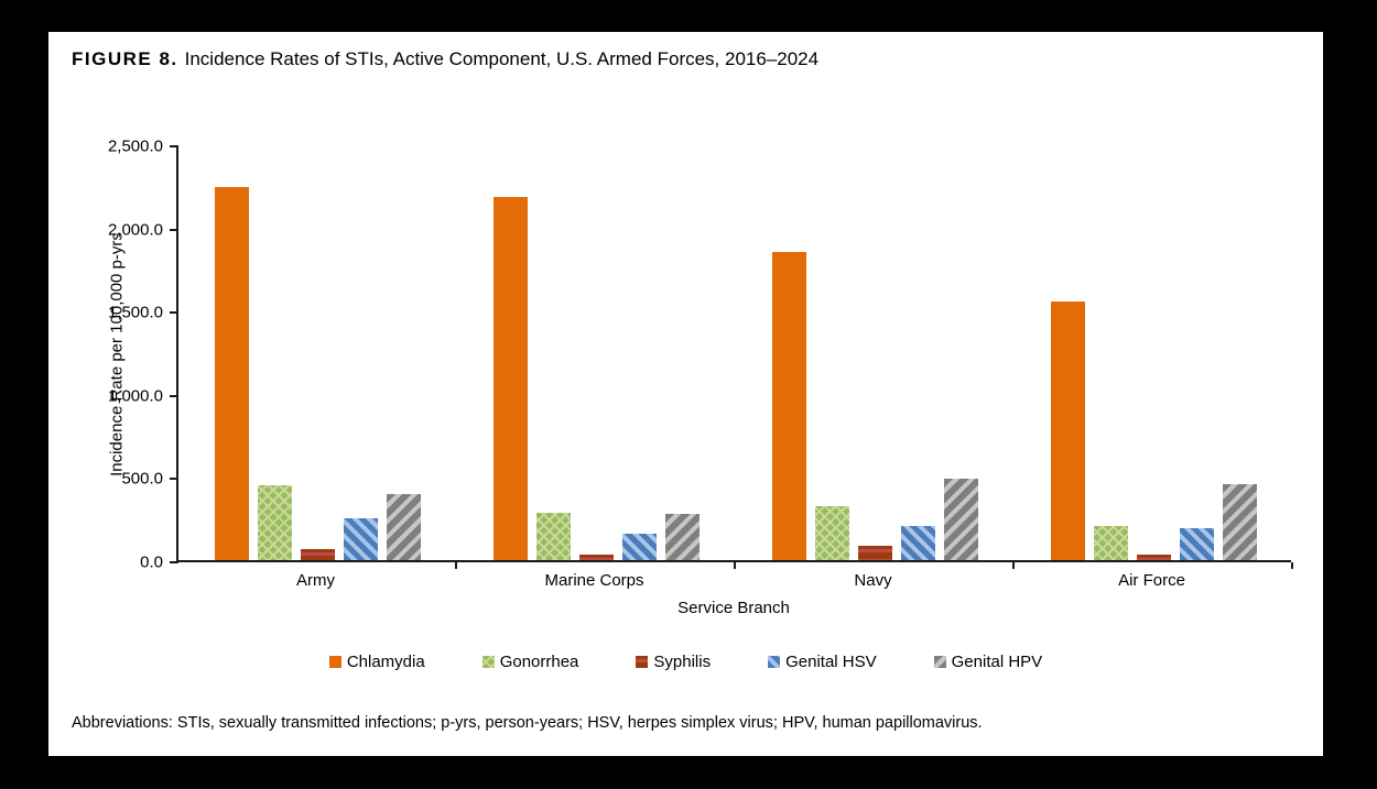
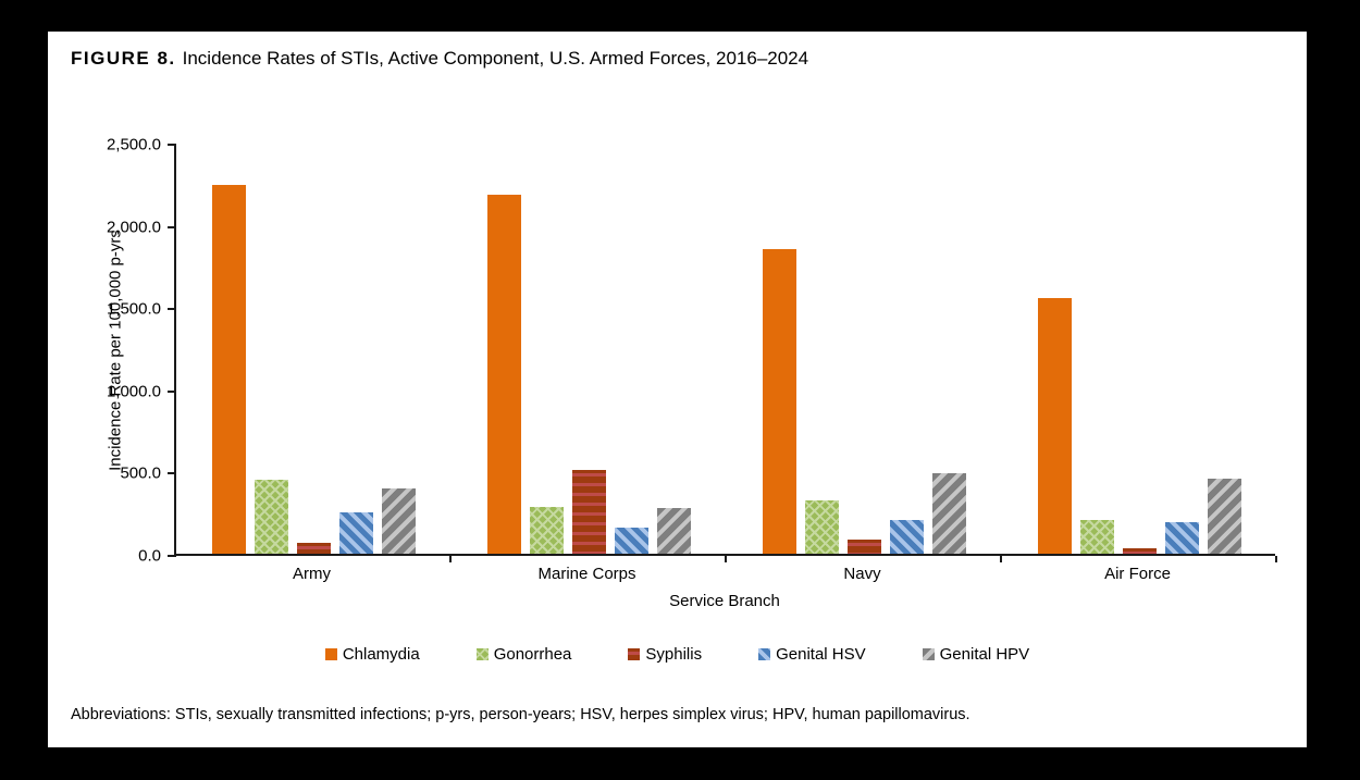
Syphilis/Marine Corps: 40 -> 510
